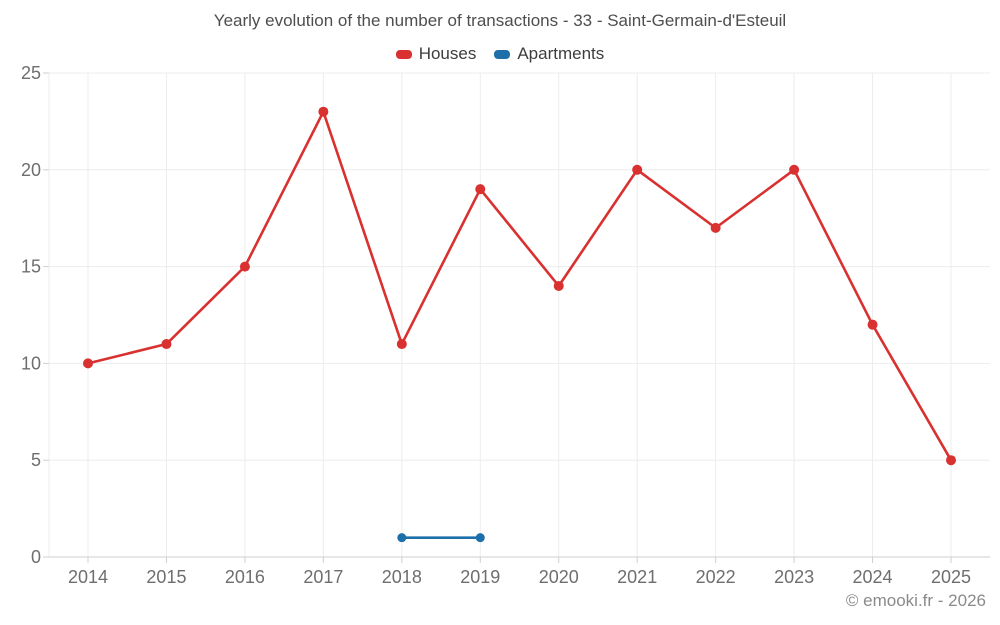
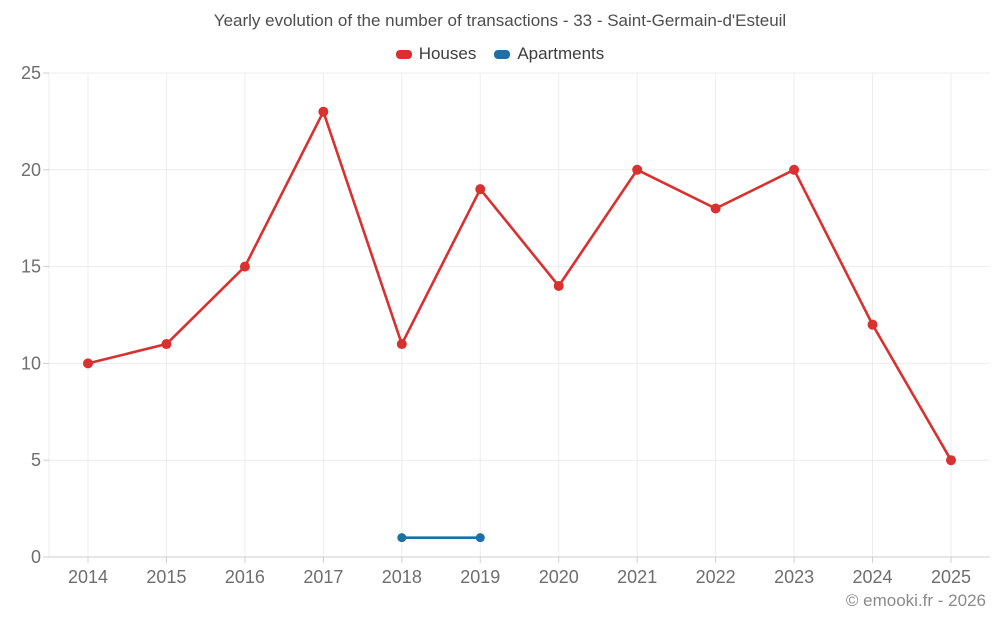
Houses/2022: 17 -> 18
